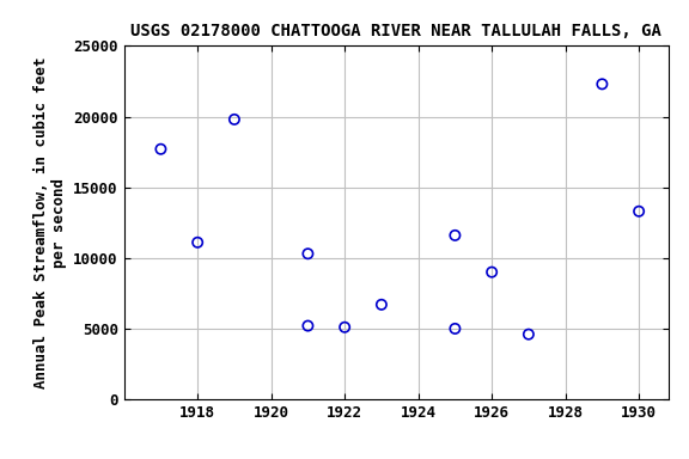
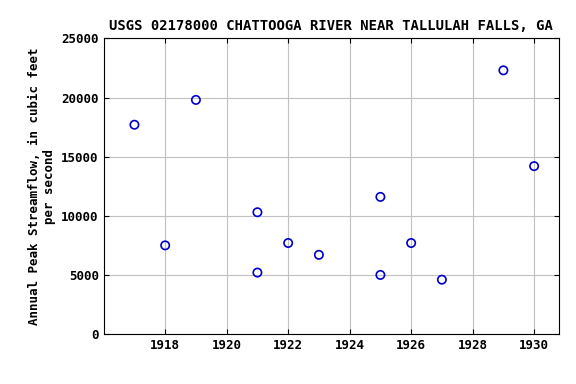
1918: 11100 -> 7500
1922: 5100 -> 7700
1926: 9000 -> 7700
1930: 13300 -> 14200
